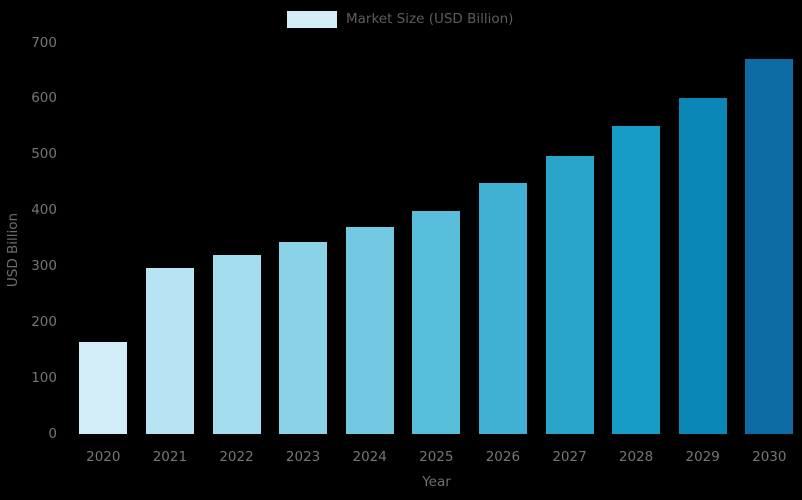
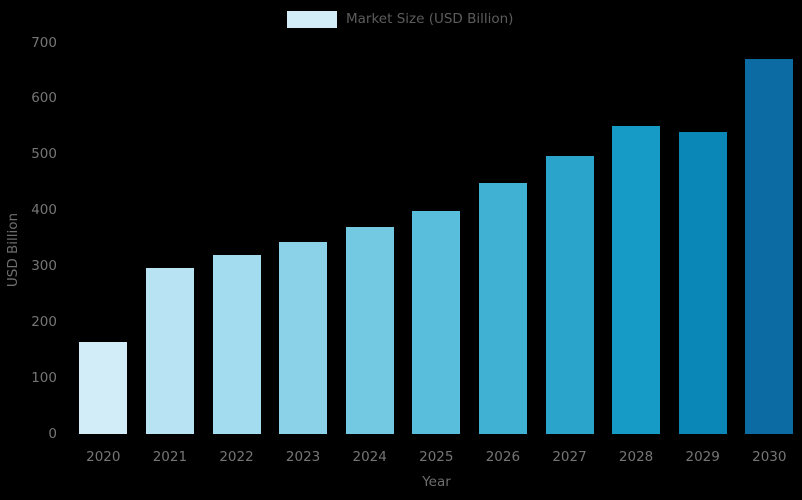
2029: 600 -> 540
